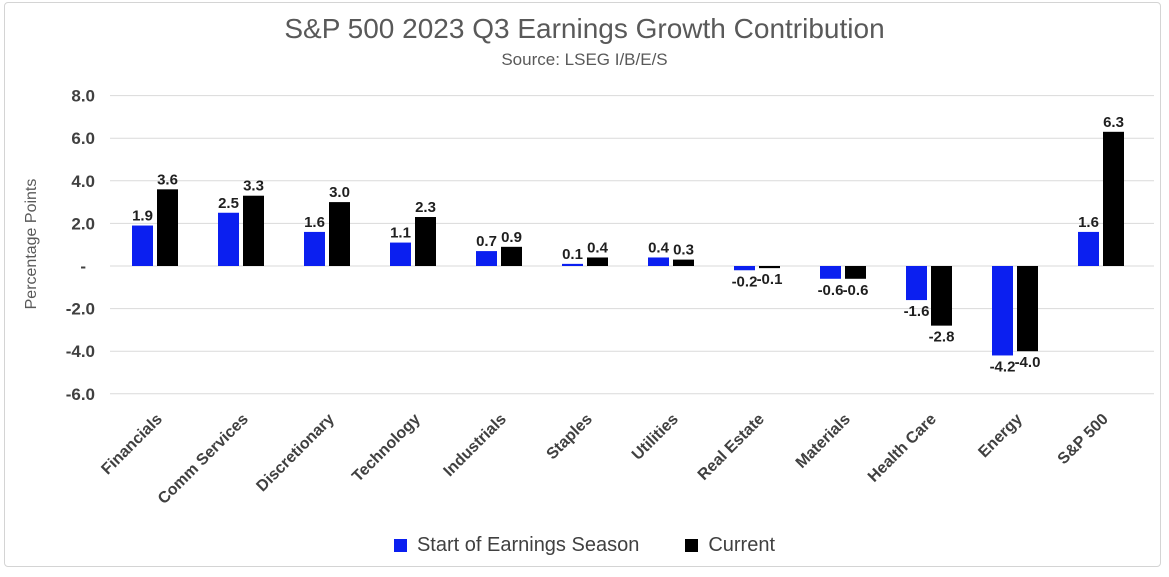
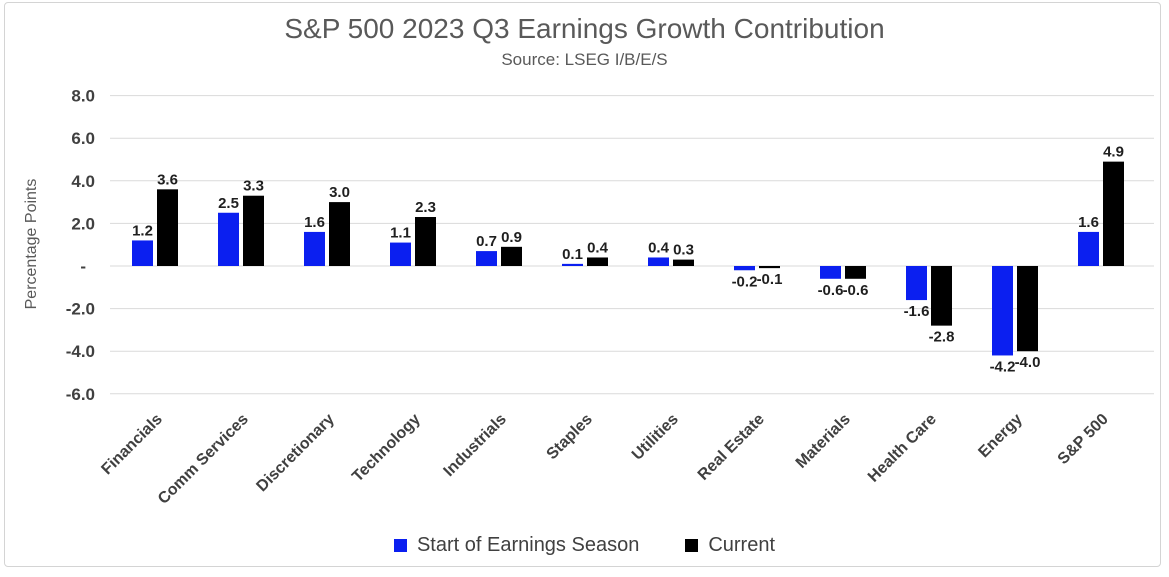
Start of Earnings Season/Financials: 1.9 -> 1.2
Current/S&P 500: 6.3 -> 4.9
